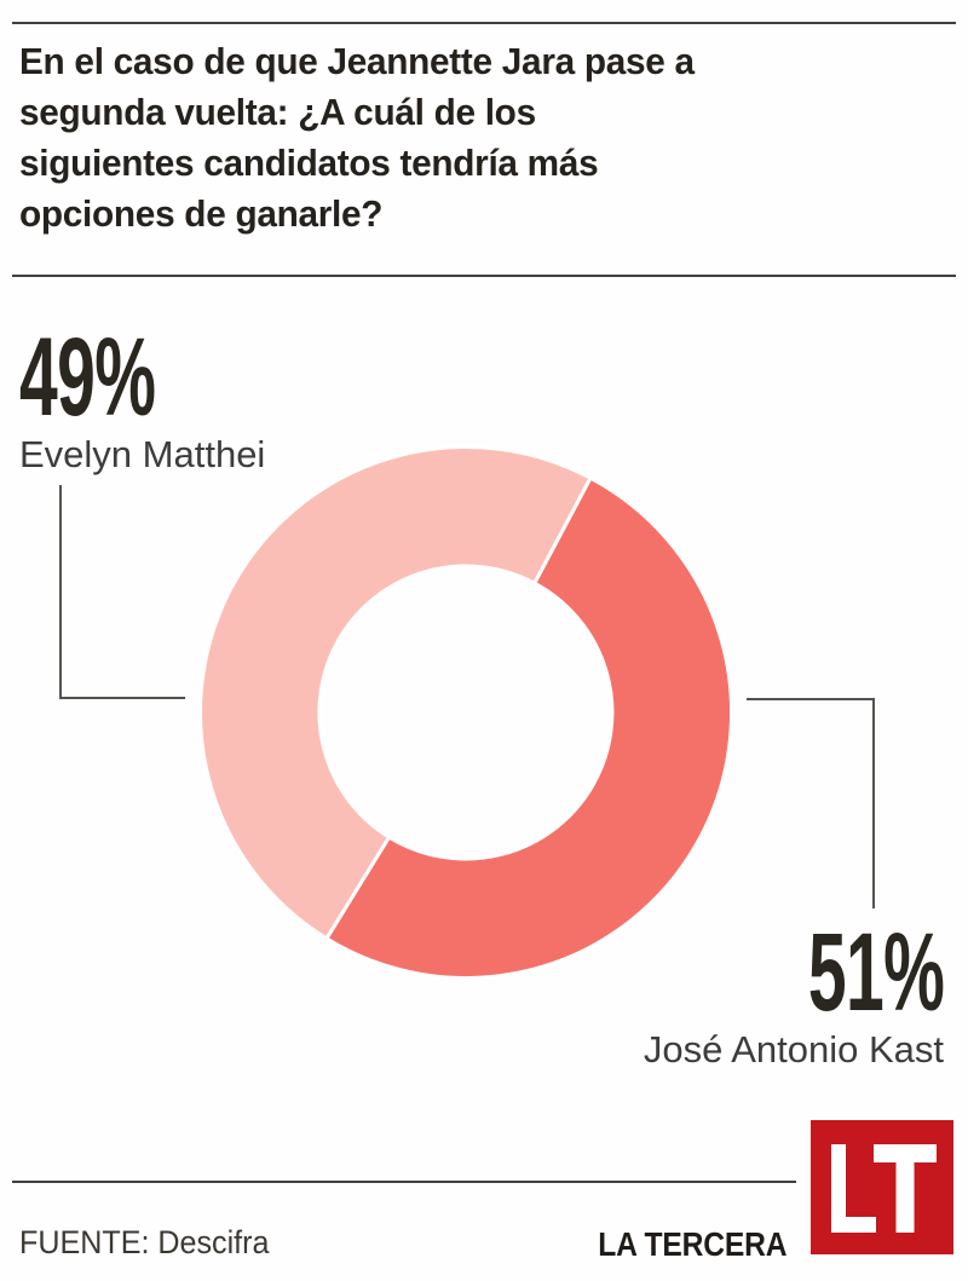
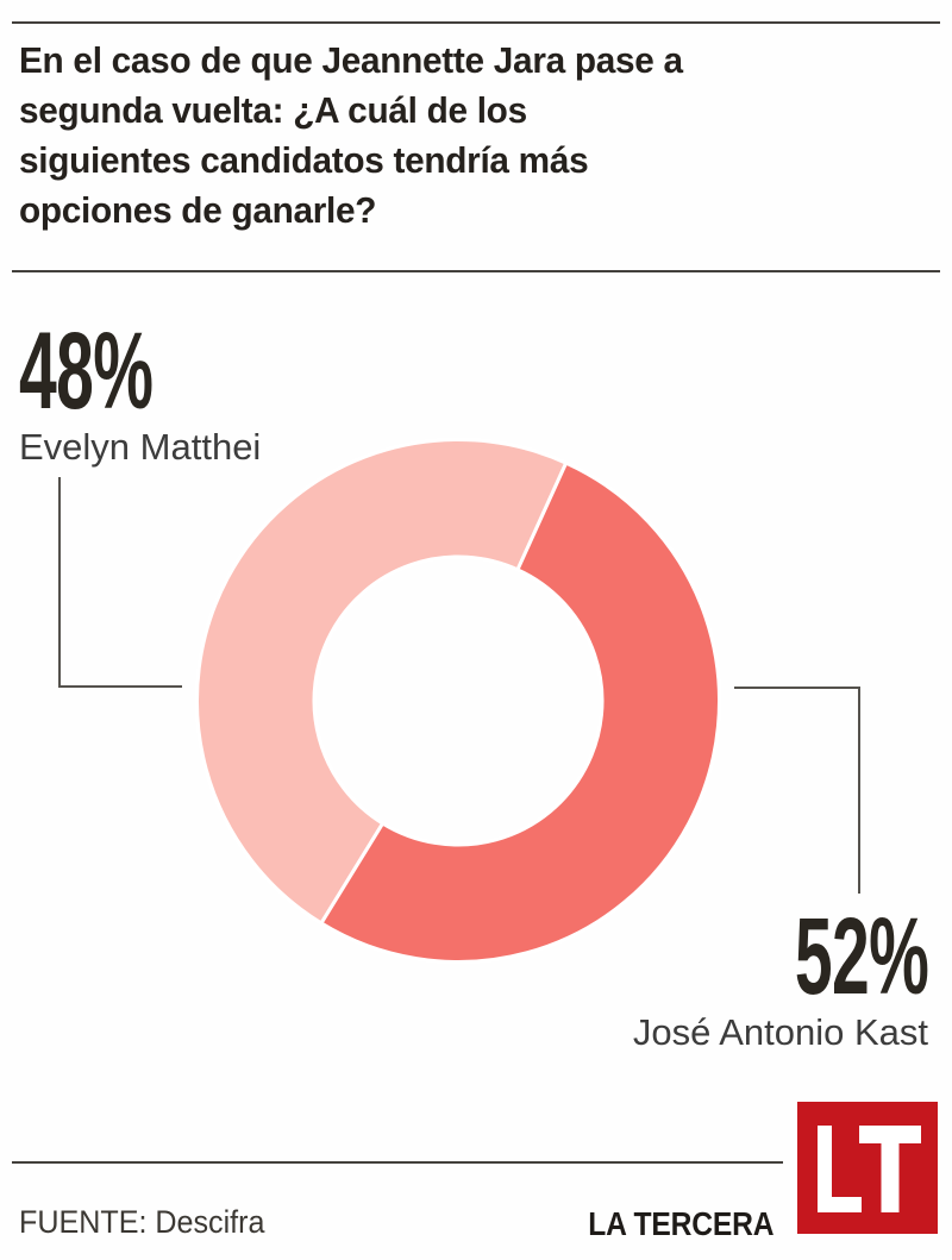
Evelyn Matthei: 49% -> 48%
José Antonio Kast: 51% -> 52%
